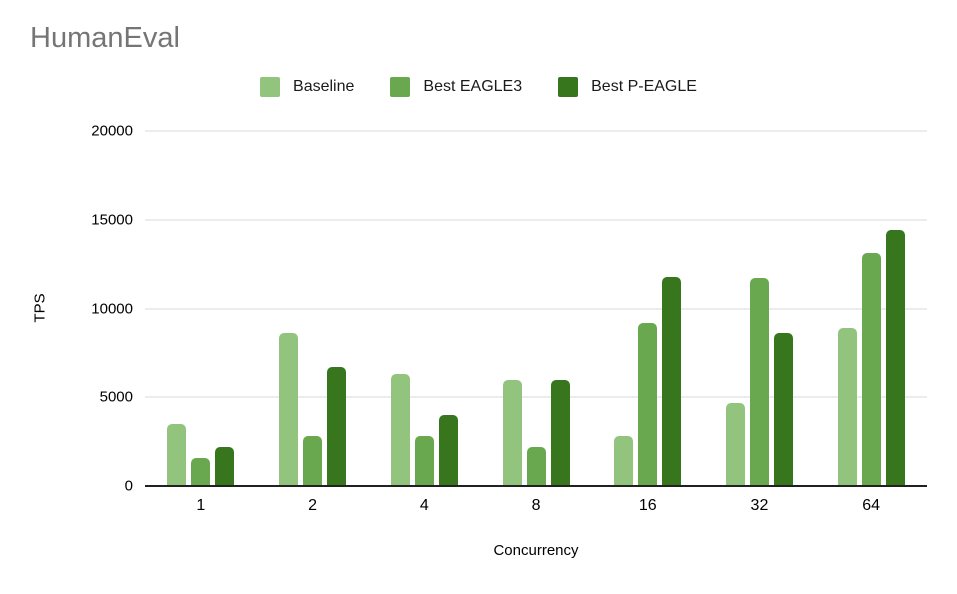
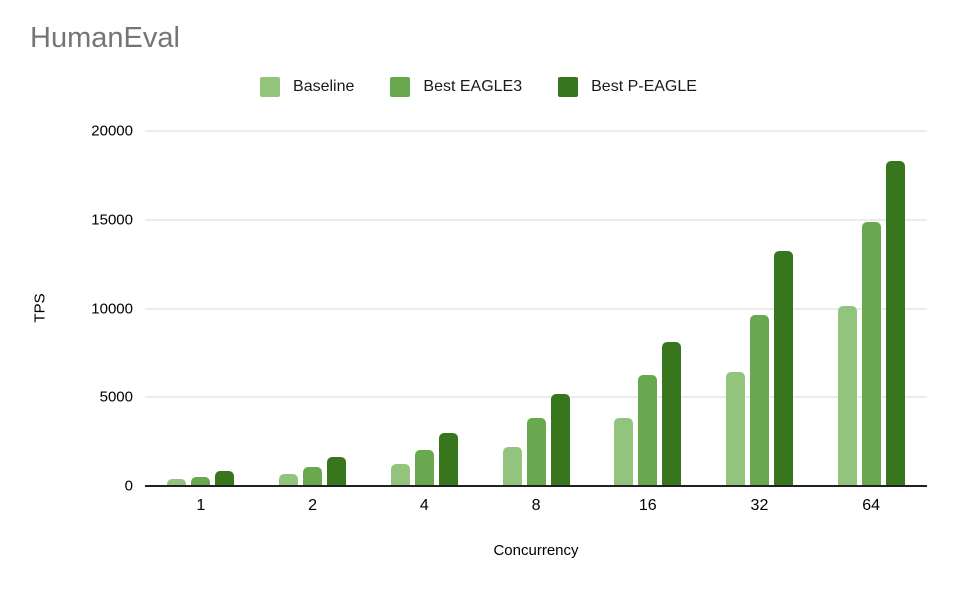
Baseline/1: 3500 -> 400
Best EAGLE3/1: 1600 -> 500
Best P-EAGLE/1: 2200 -> 800
Baseline/2: 8600 -> 700
Best EAGLE3/2: 2800 -> 1000
Best P-EAGLE/2: 6700 -> 1600
Baseline/4: 6300 -> 1200
Best EAGLE3/4: 2800 -> 2000
Best P-EAGLE/4: 4000 -> 3000
Baseline/8: 6000 -> 2200
Best EAGLE3/8: 2200 -> 3800
Best P-EAGLE/8: 6000 -> 5200
Baseline/16: 2800 -> 3800
Best EAGLE3/16: 9200 -> 6200
Best P-EAGLE/16: 11800 -> 8100
Baseline/32: 4700 -> 6400
Best EAGLE3/32: 11700 -> 9600
Best P-EAGLE/32: 8600 -> 13200
Baseline/64: 8900 -> 10200
Best EAGLE3/64: 13100 -> 14900
Best P-EAGLE/64: 14400 -> 18300
